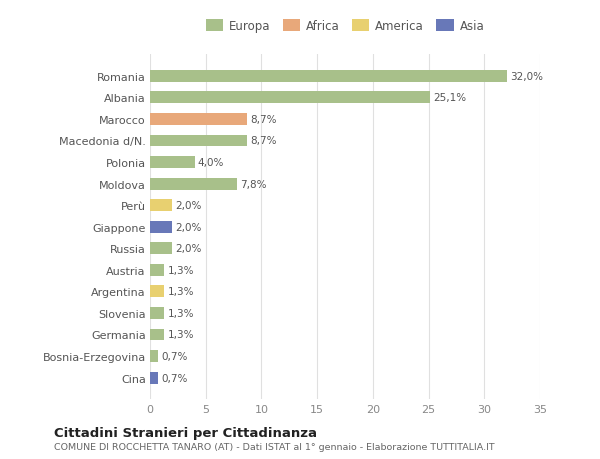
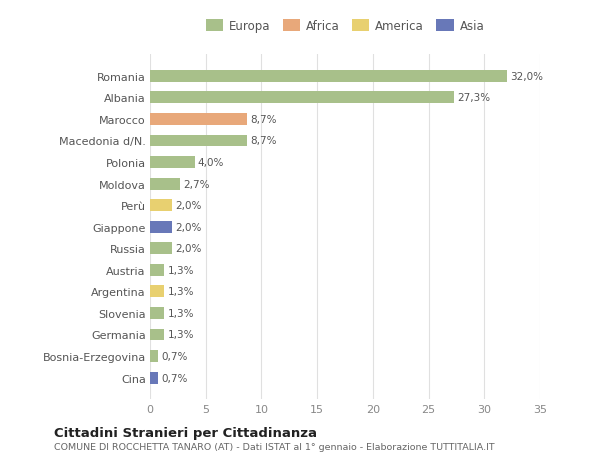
Albania: 25,1% -> 27,3%
Moldova: 7,8% -> 2,7%
